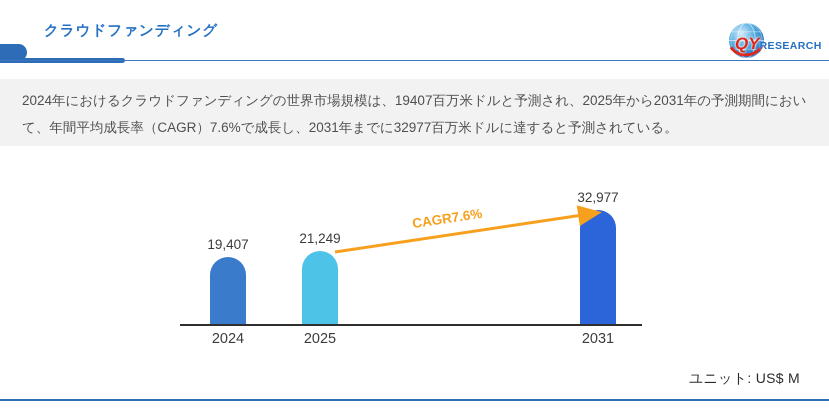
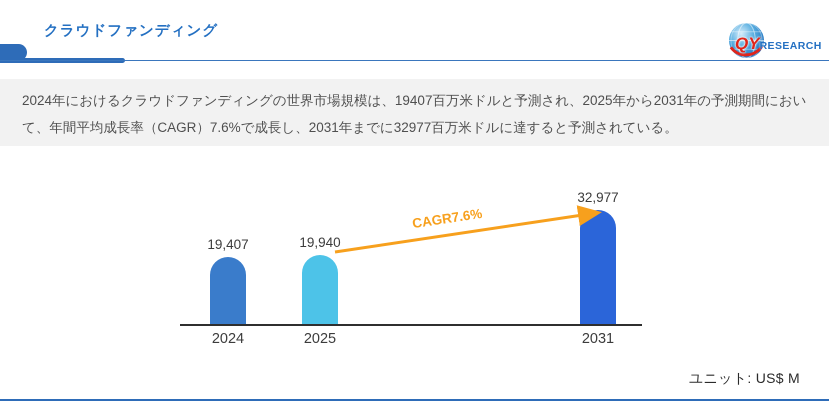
2025: 21,249 -> 19,940
